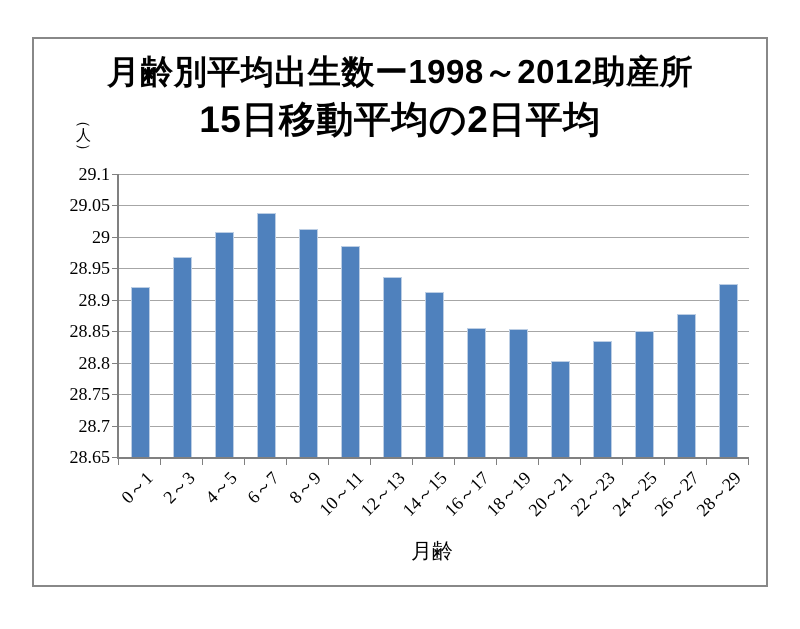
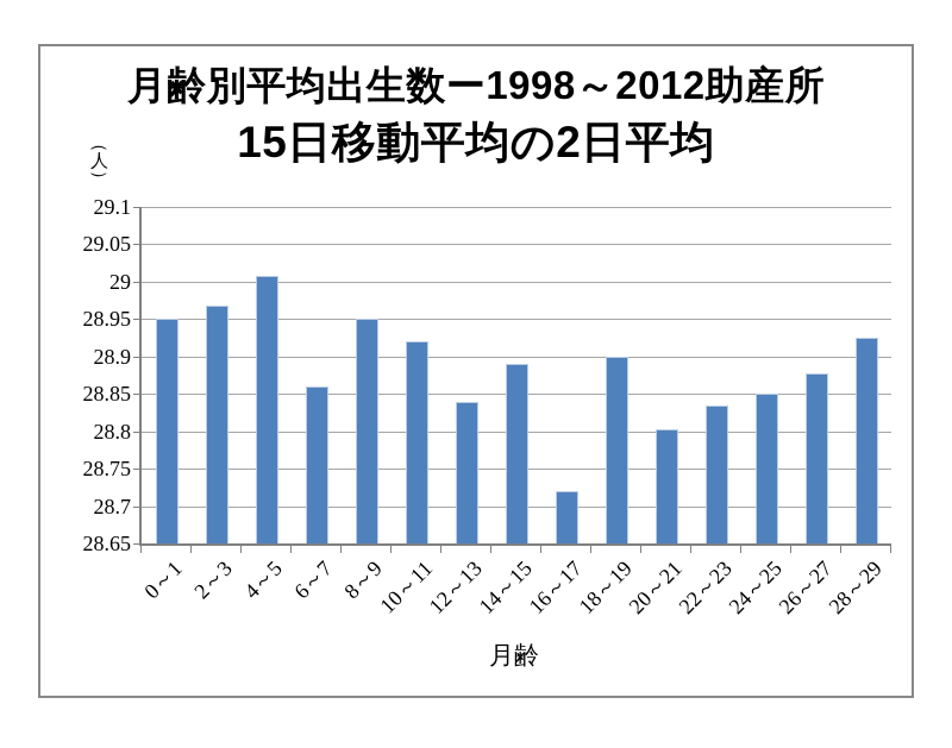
0～1: 28.92 -> 28.95
6～7: 29.04 -> 28.86
8～9: 29.01 -> 28.95
10～11: 28.98 -> 28.92
12～13: 28.94 -> 28.84
14～15: 28.91 -> 28.89
16～17: 28.86 -> 28.72
18～19: 28.85 -> 28.90
